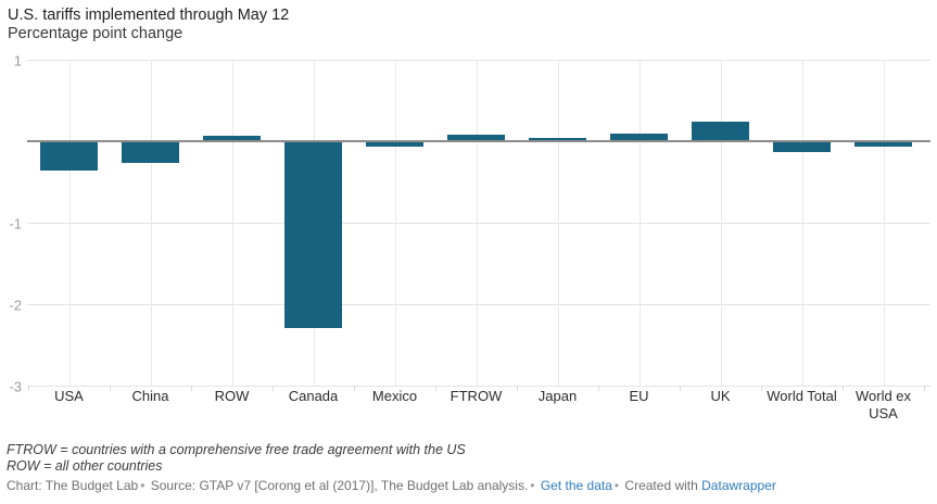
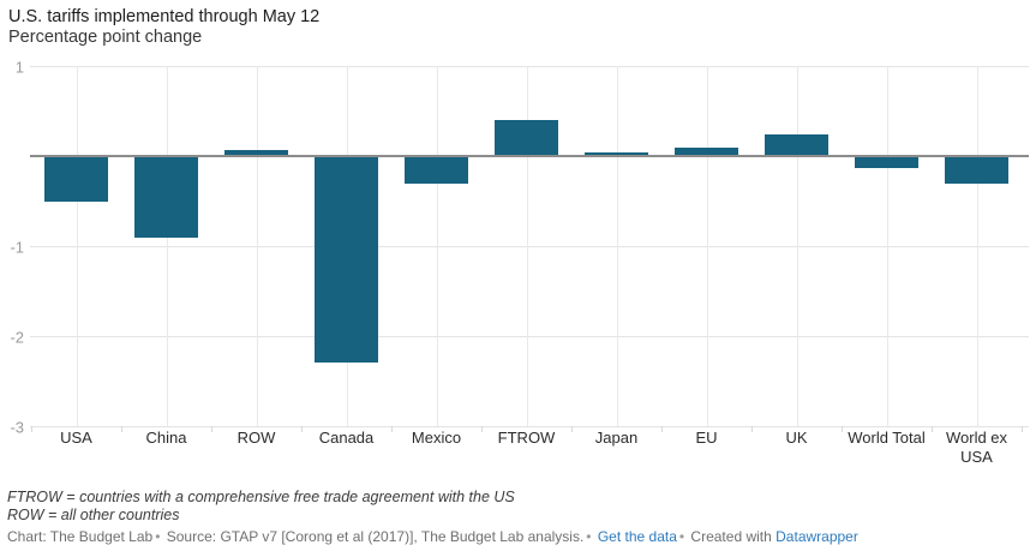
USA: -0.4 -> -0.5
China: -0.3 -> -0.9
Mexico: -0.1 -> -0.3
FTROW: 0.1 -> 0.4
World ex USA: -0.1 -> -0.3
